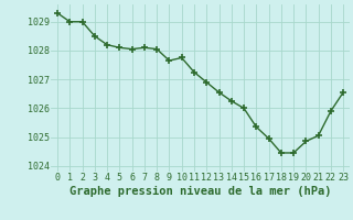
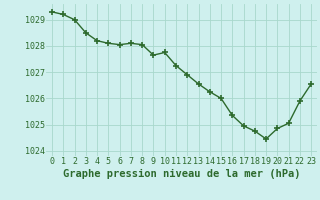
1: 1029.00 -> 1029.20
18: 1024.45 -> 1024.75
